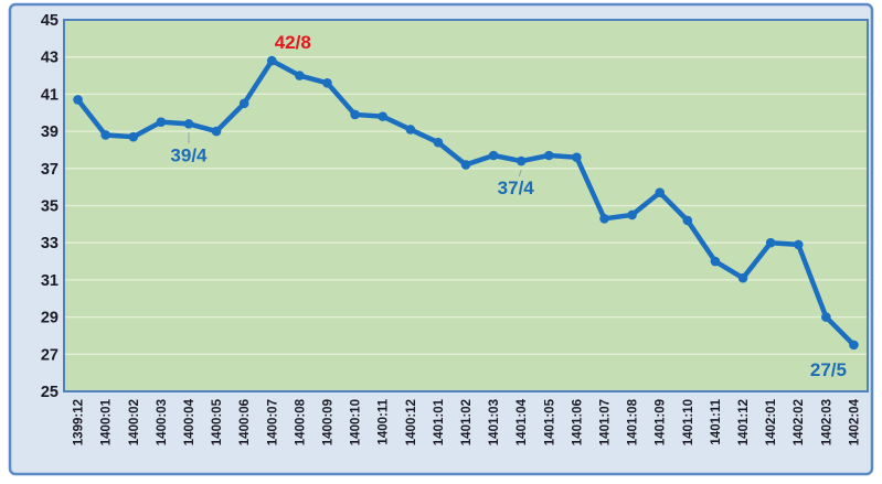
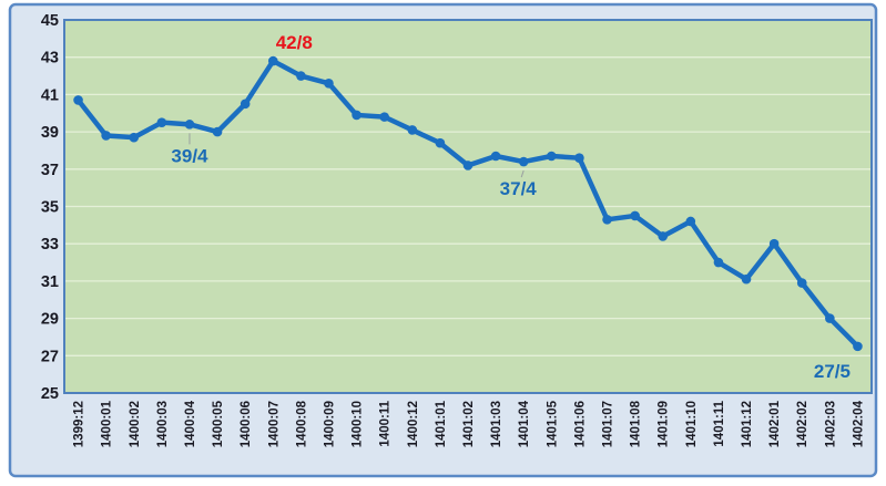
1401:09: 35.7 -> 33.4
1402:02: 32.9 -> 30.9
